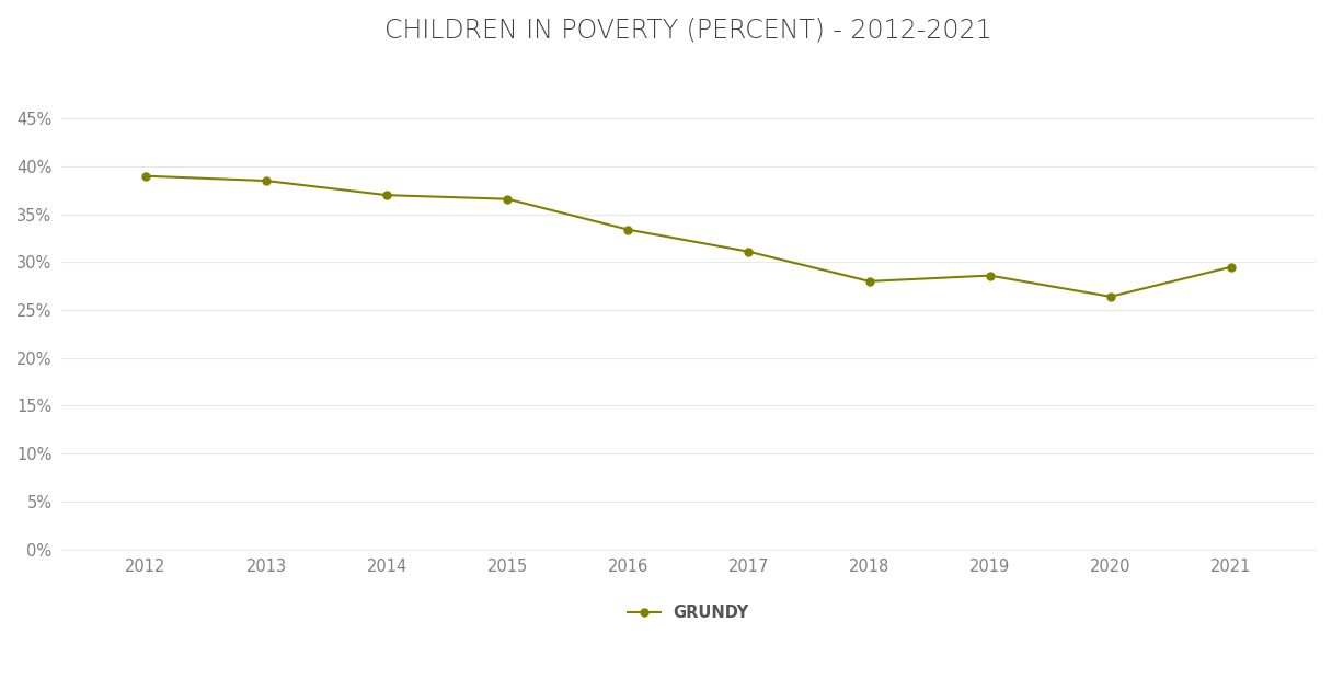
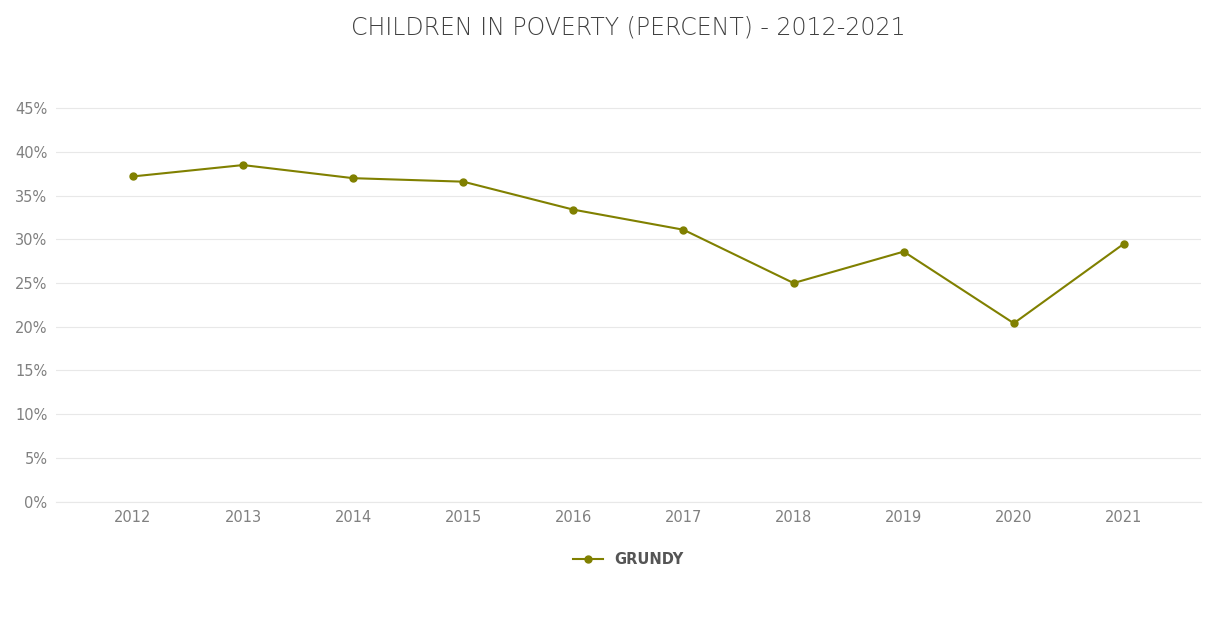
2012: 39.0% -> 37.2%
2018: 28.0% -> 25.0%
2020: 26.4% -> 20.4%
